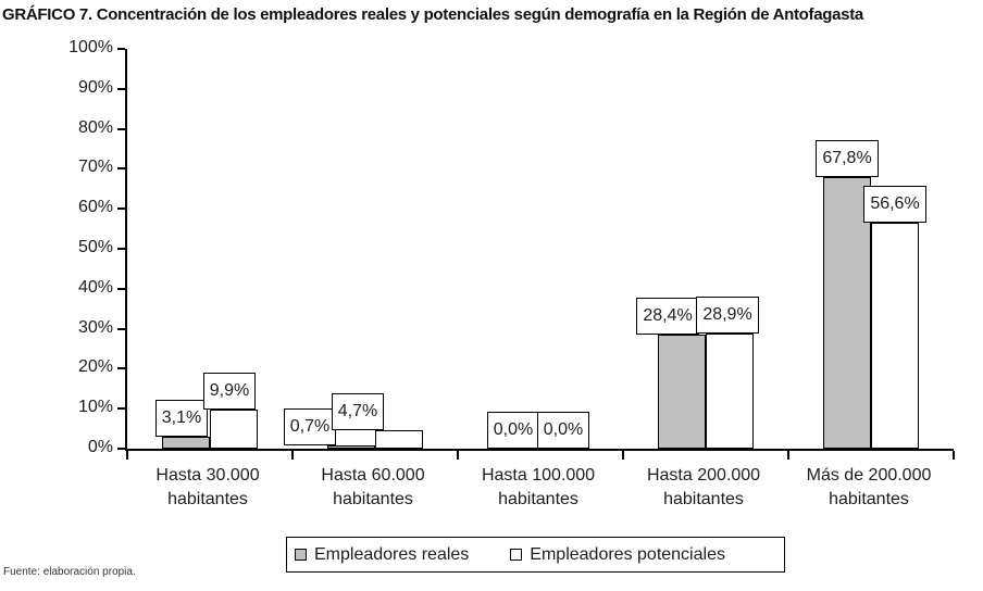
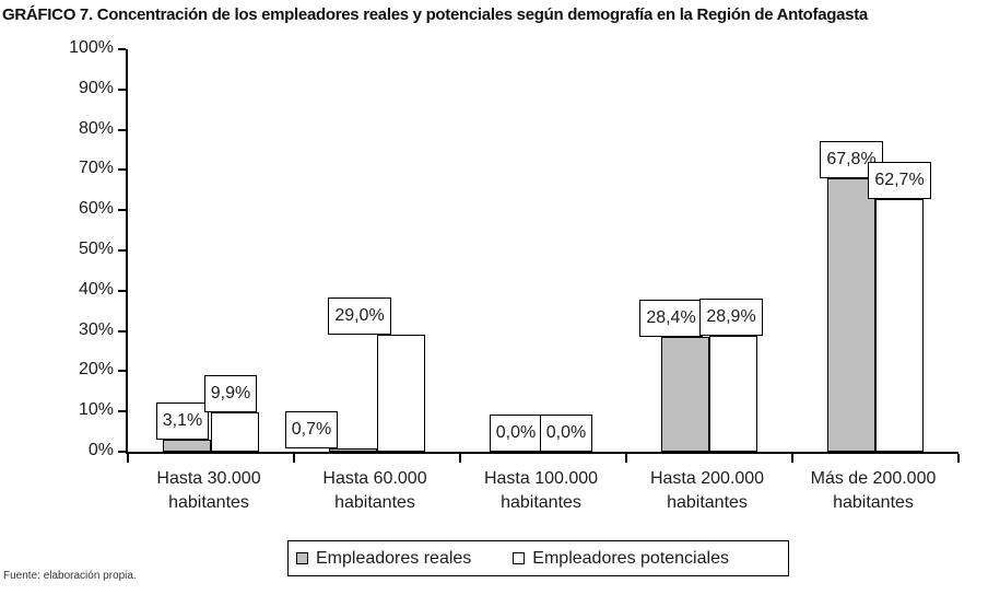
Empleadores potenciales/Hasta 60.000 habitantes: 4,7% -> 29,0%
Empleadores potenciales/Más de 200.000 habitantes: 56,6% -> 62,7%
